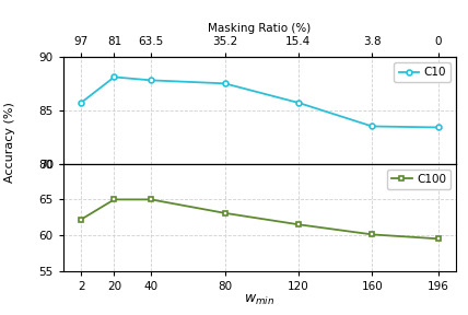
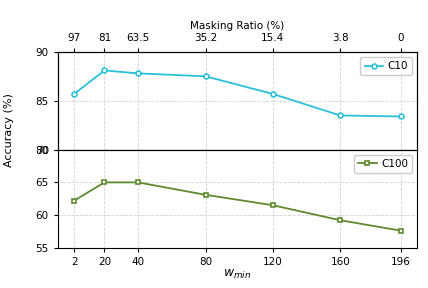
160: 60.1 -> 59.2
196: 59.5 -> 57.6
